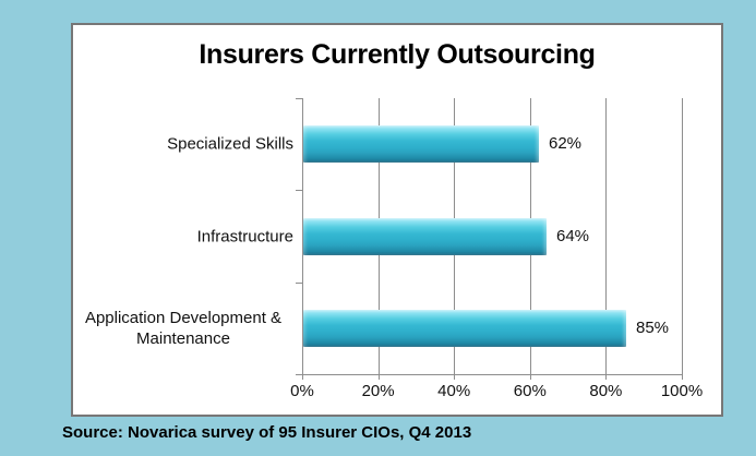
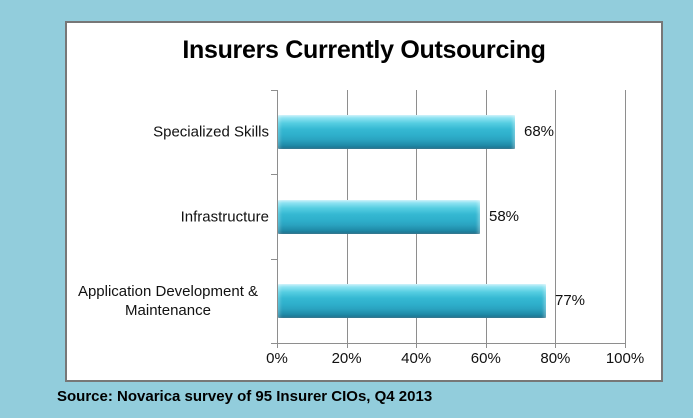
Specialized Skills: 62% -> 68%
Infrastructure: 64% -> 58%
Application Development & Maintenance: 85% -> 77%
